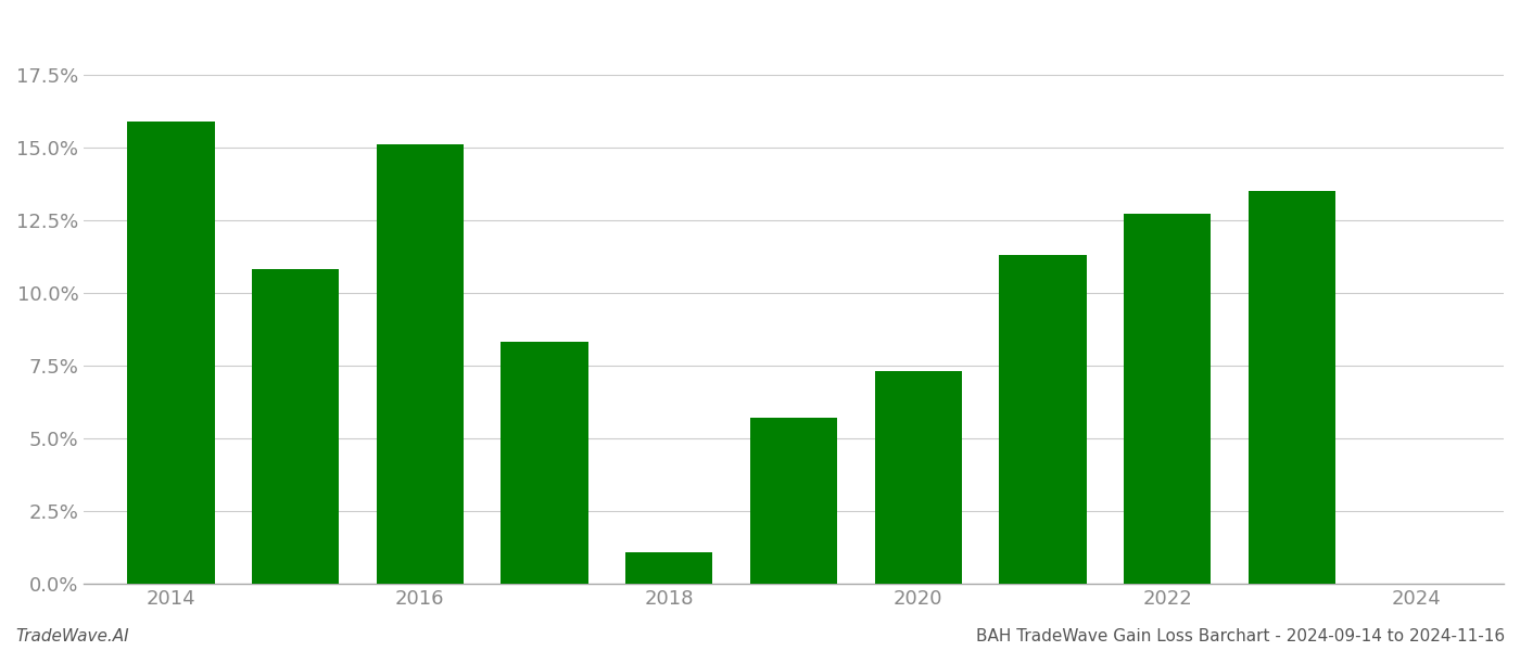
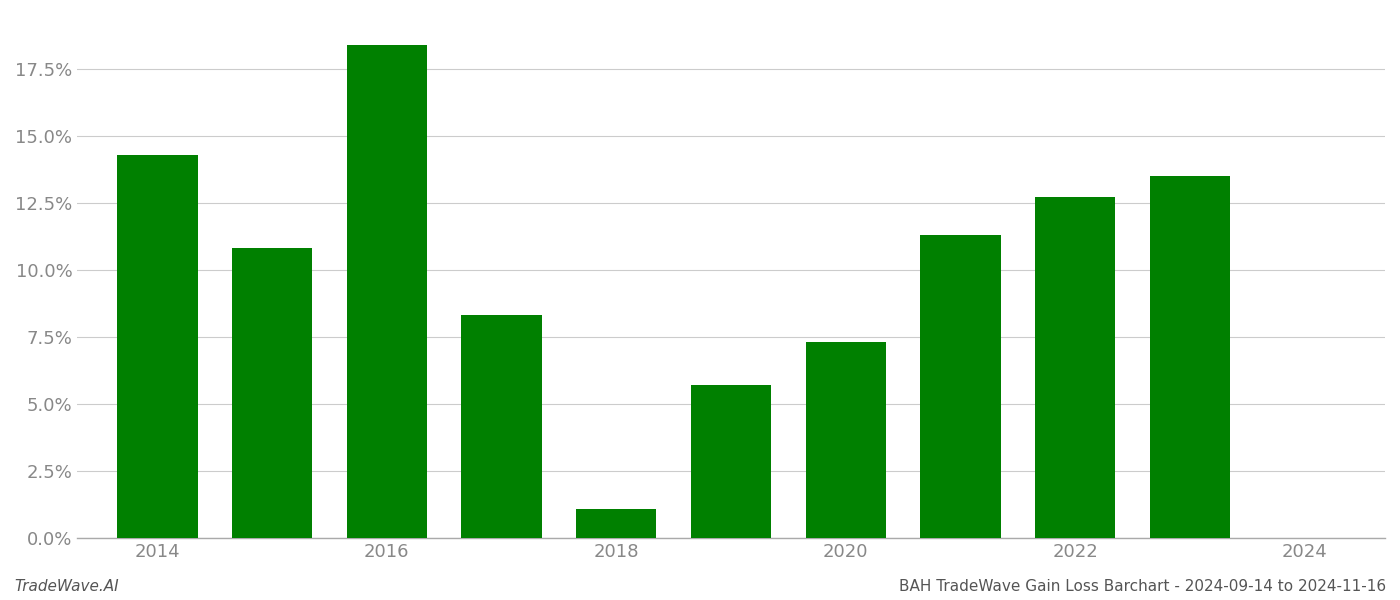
2014: 15.9% -> 14.3%
2016: 15.1% -> 18.4%
